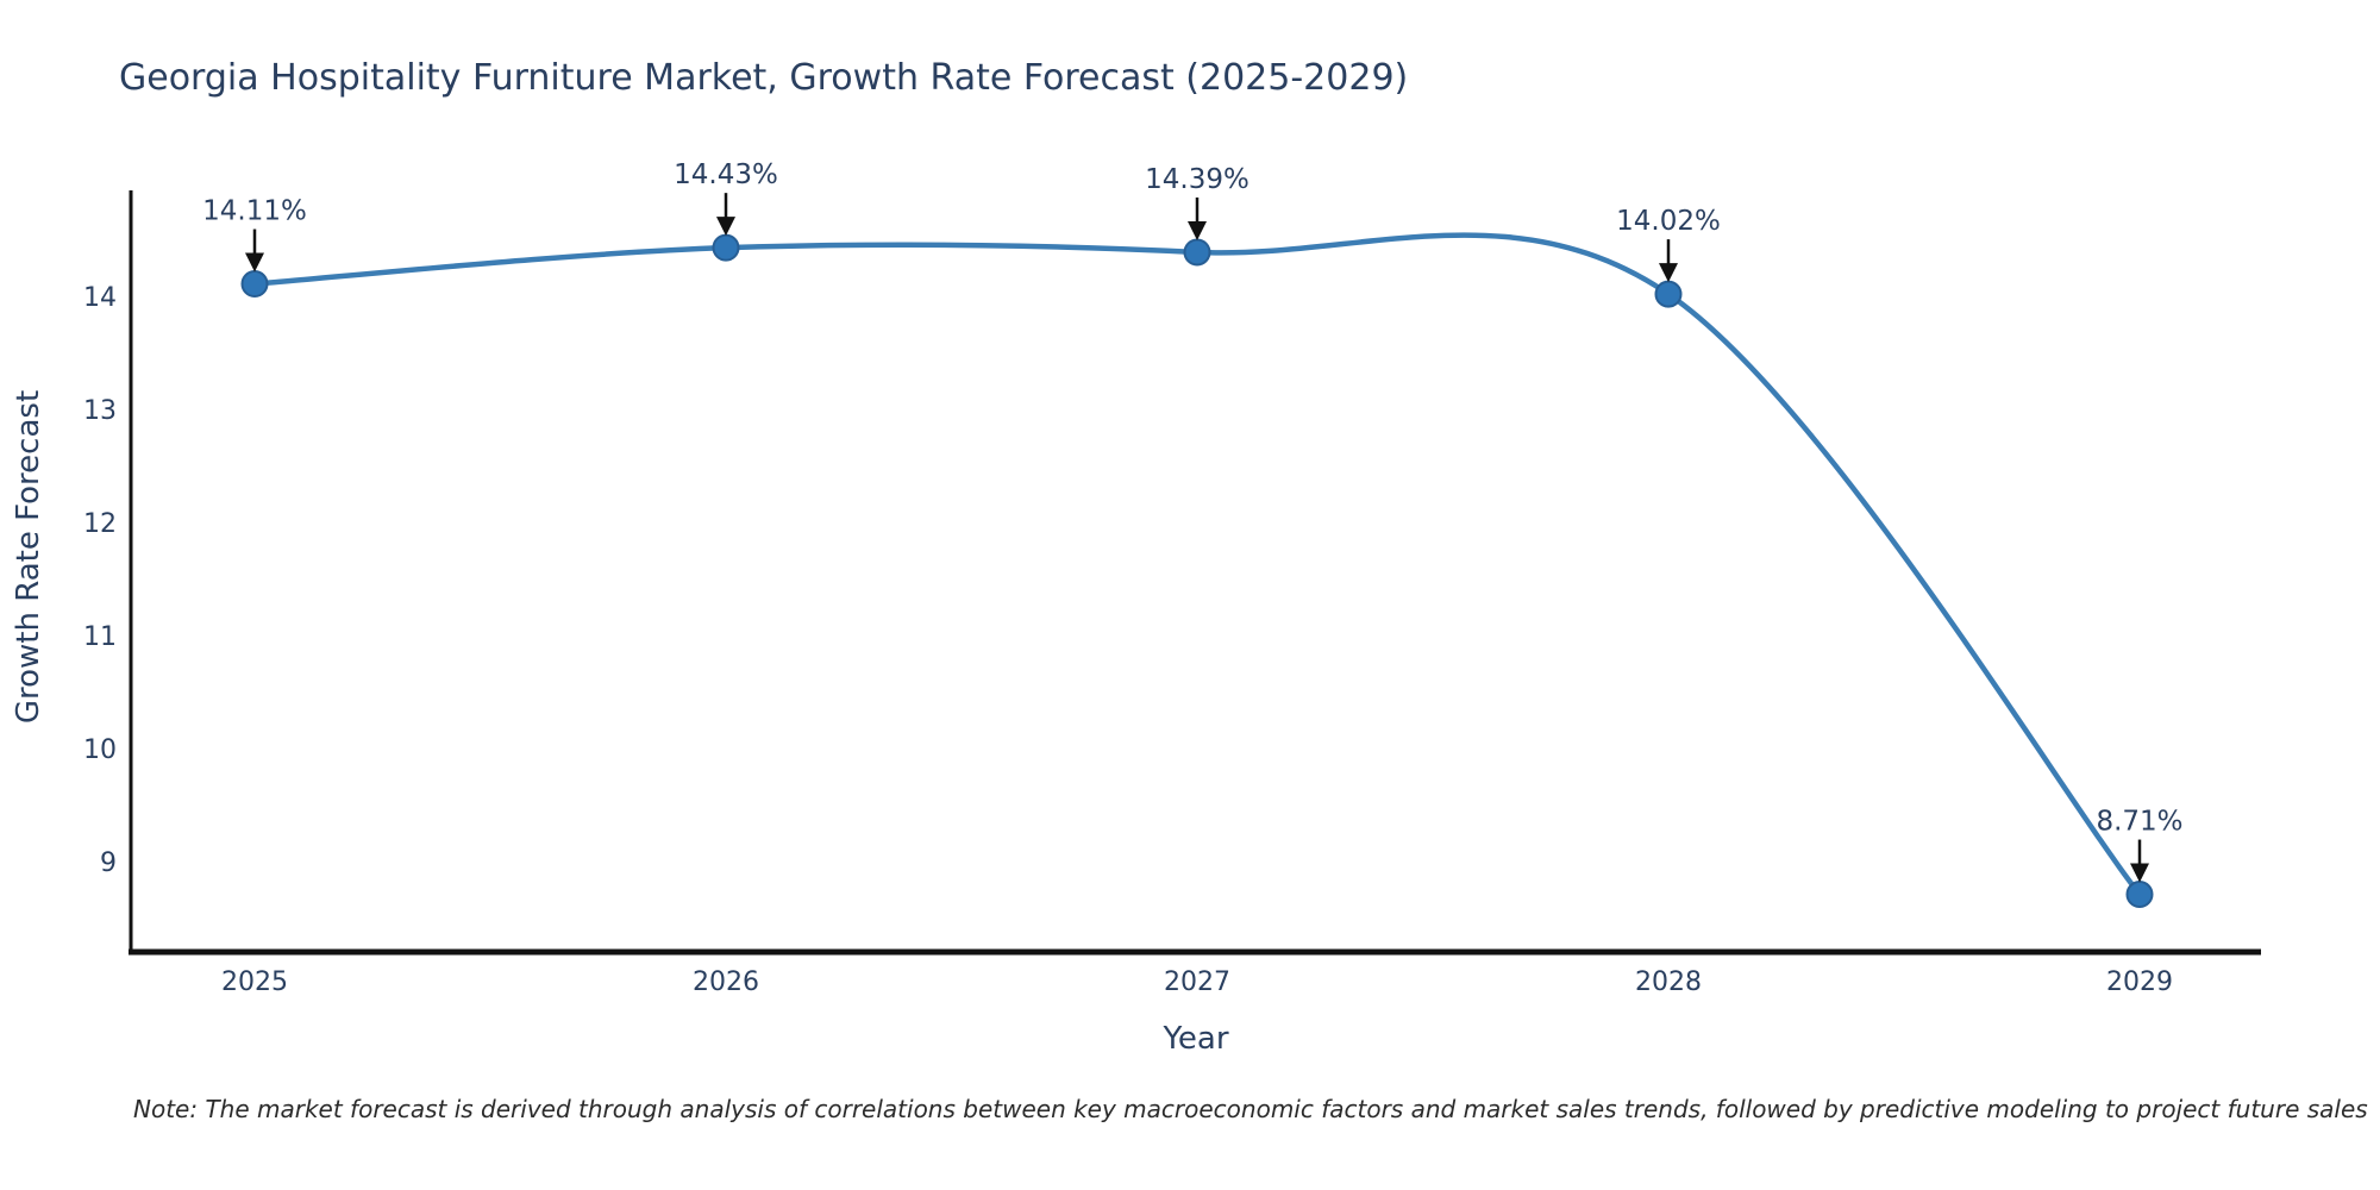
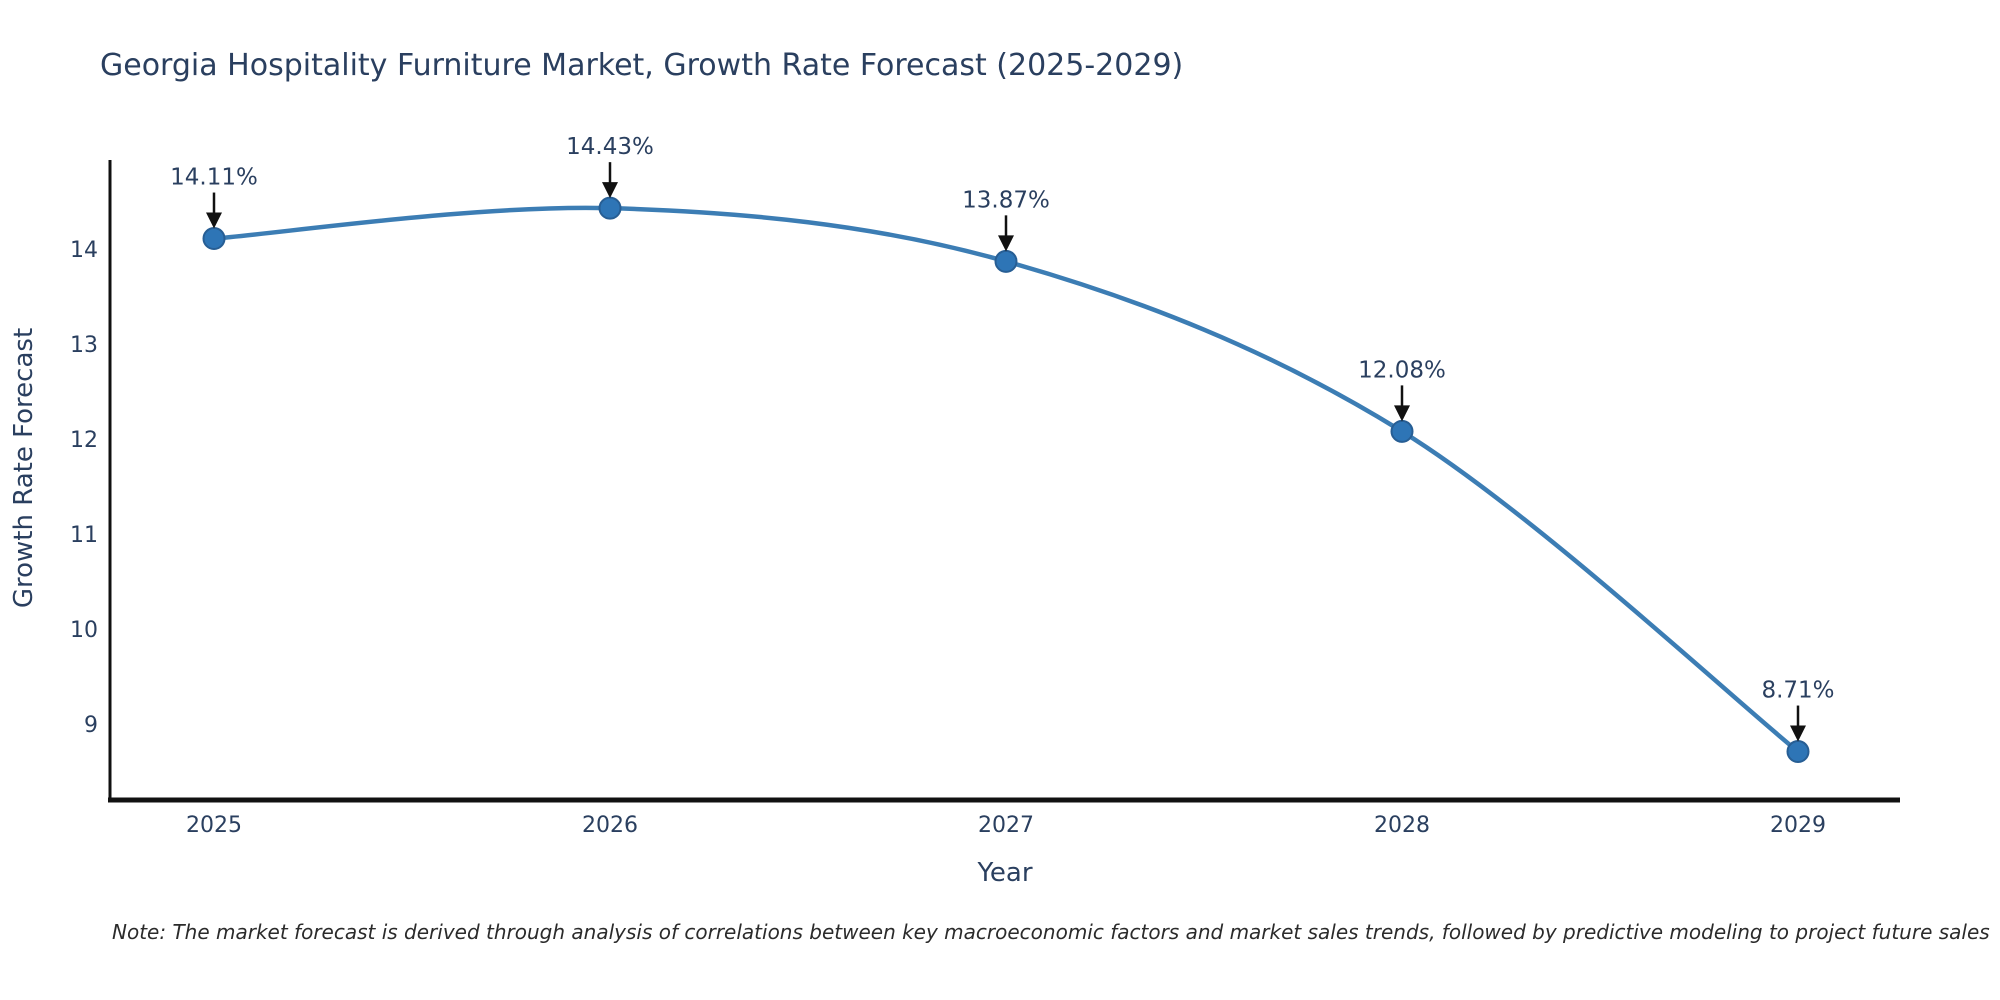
2027: 14.39% -> 13.87%
2028: 14.02% -> 12.08%
